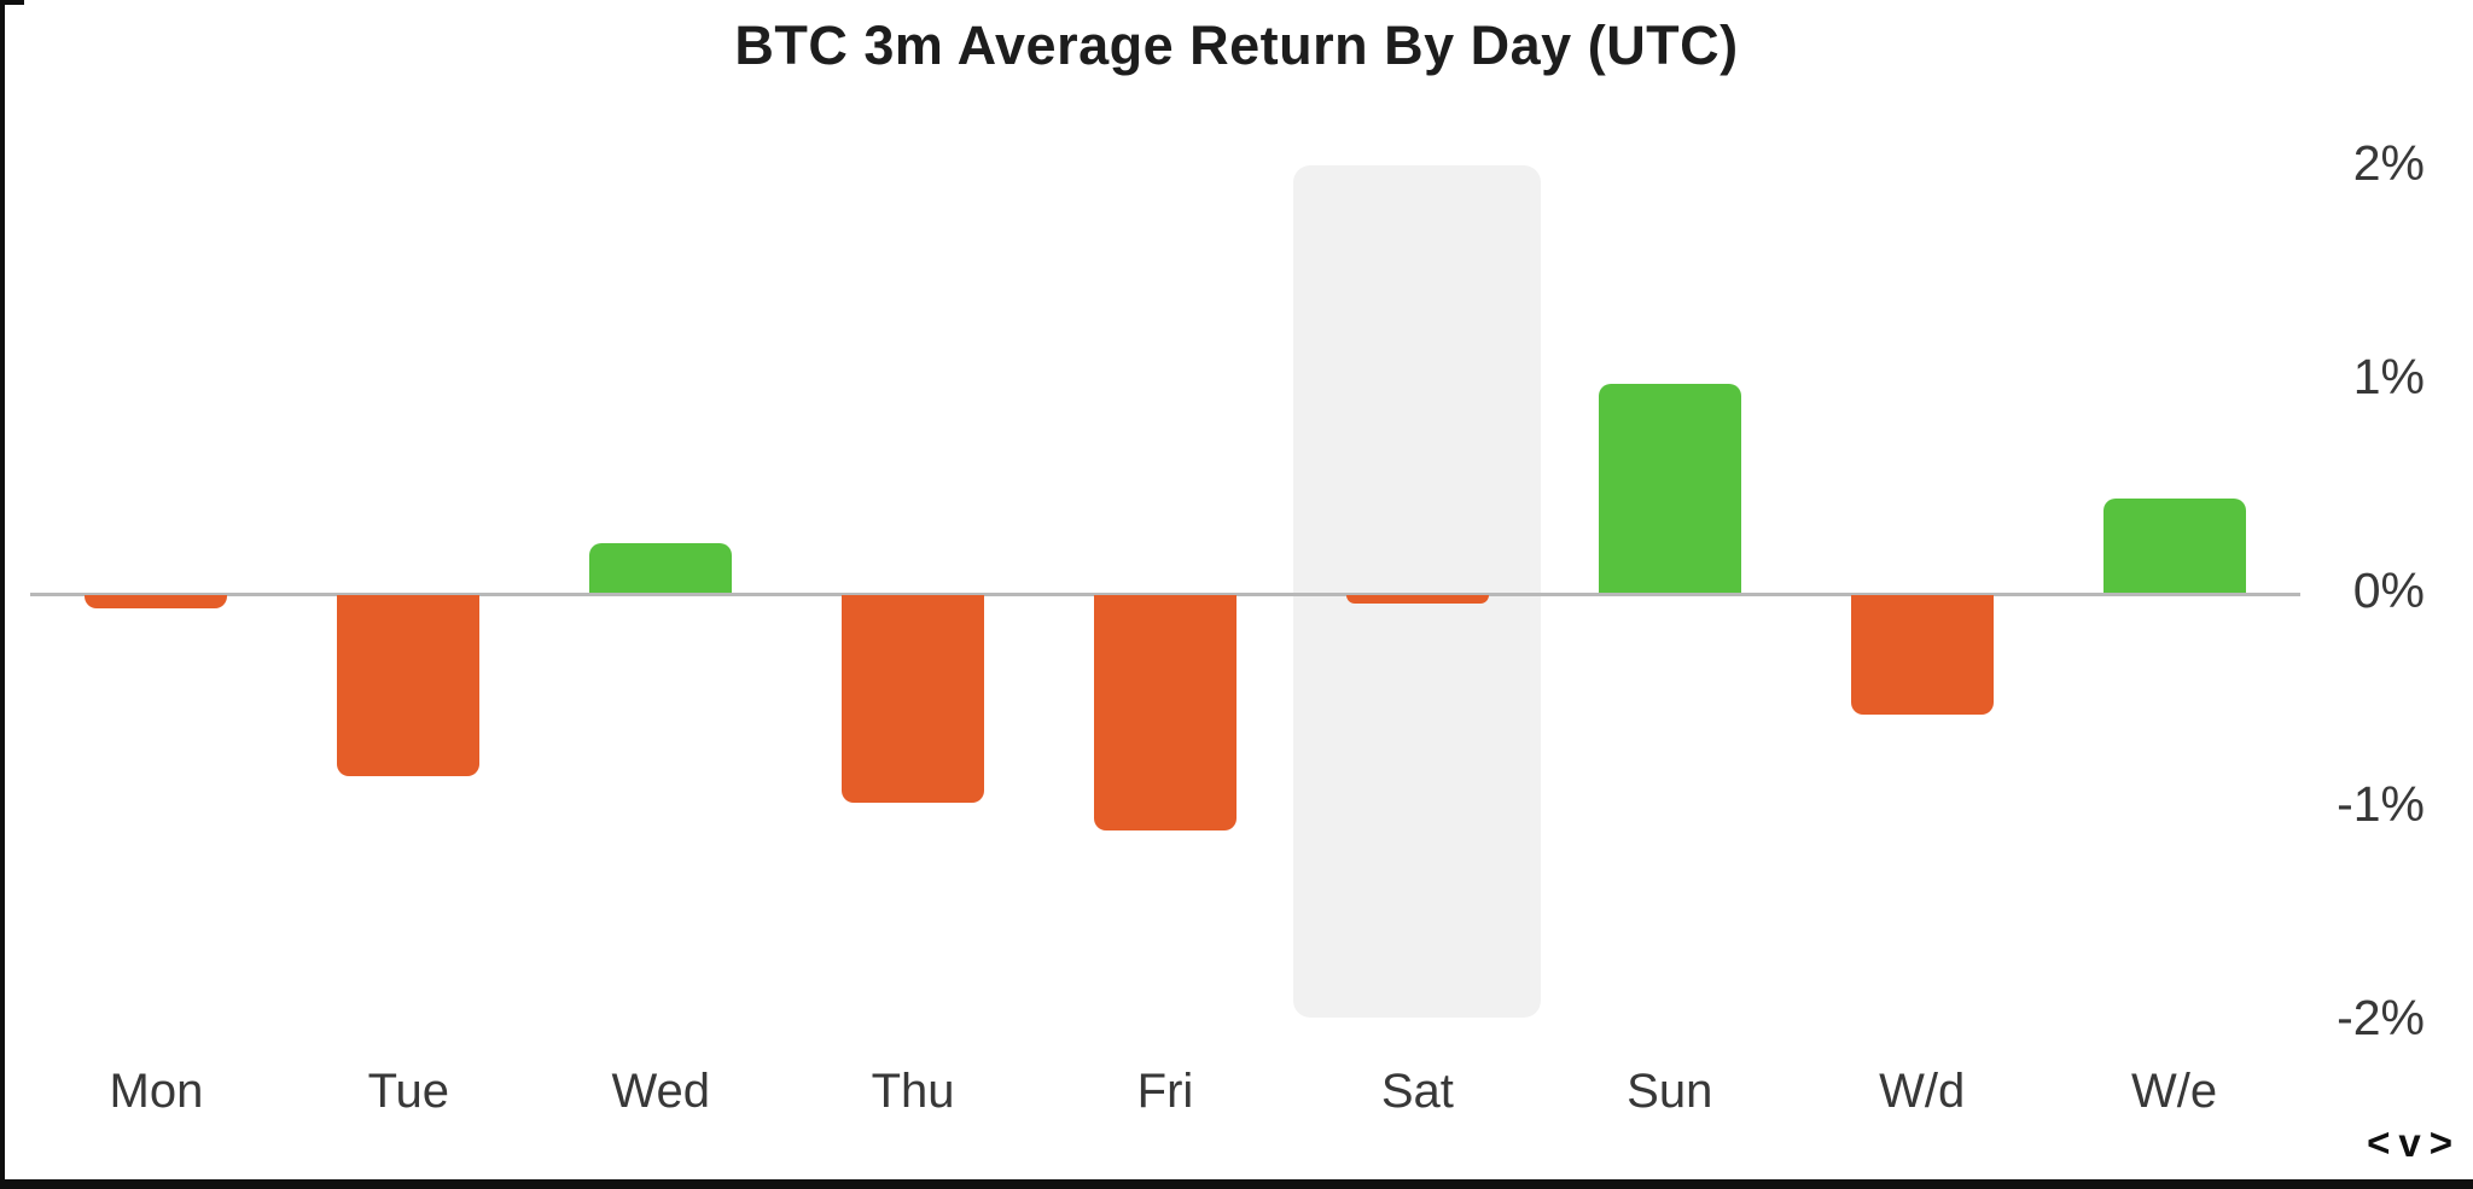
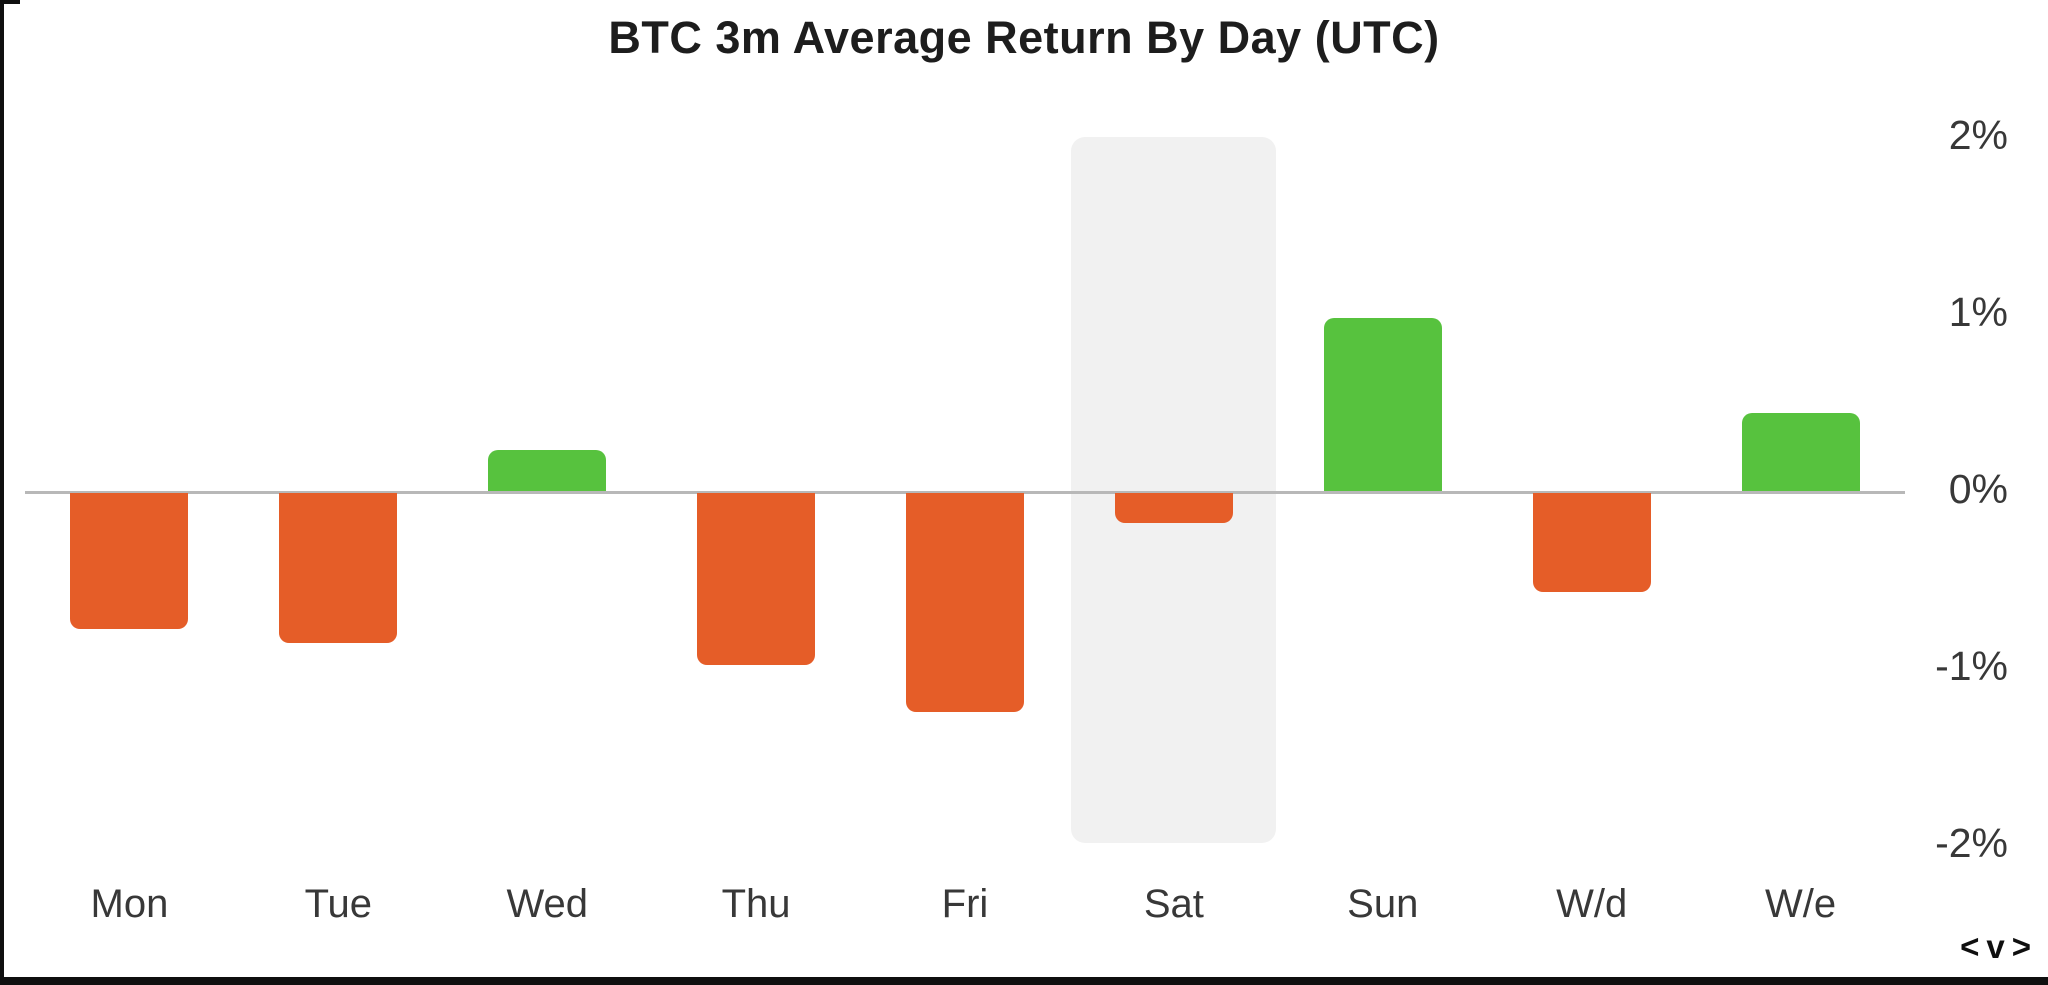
Mon: -0.06% -> -0.77%
Fri: -1.10% -> -1.24%
Sat: -0.04% -> -0.17%
